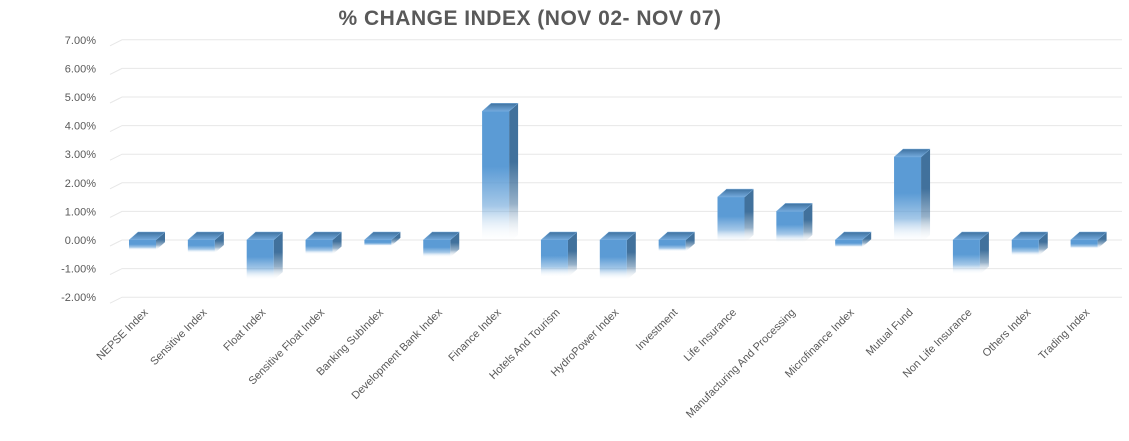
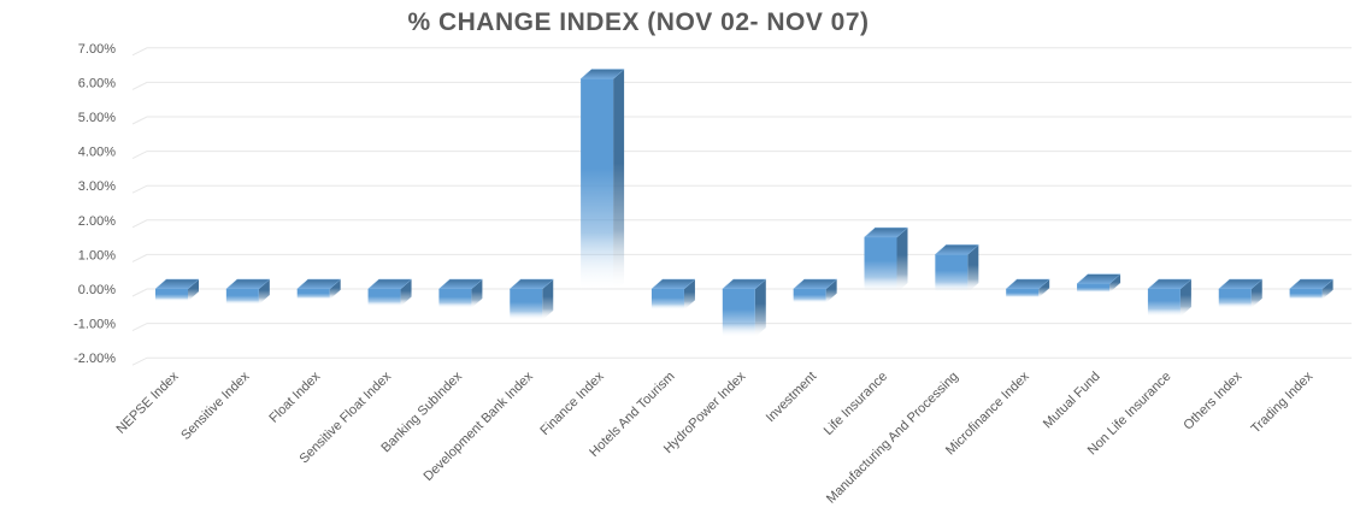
Float Index: -1.3% -> -0.2%
Banking SubIndex: -0.1% -> -0.5%
Development Bank Index: -0.5% -> -0.8%
Finance Index: 4.5% -> 6.1%
Hotels And Tourism: -1.2% -> -0.5%
Mutual Fund: 2.9% -> 0.1%
Non Life Insurance: -1.1% -> -0.7%
